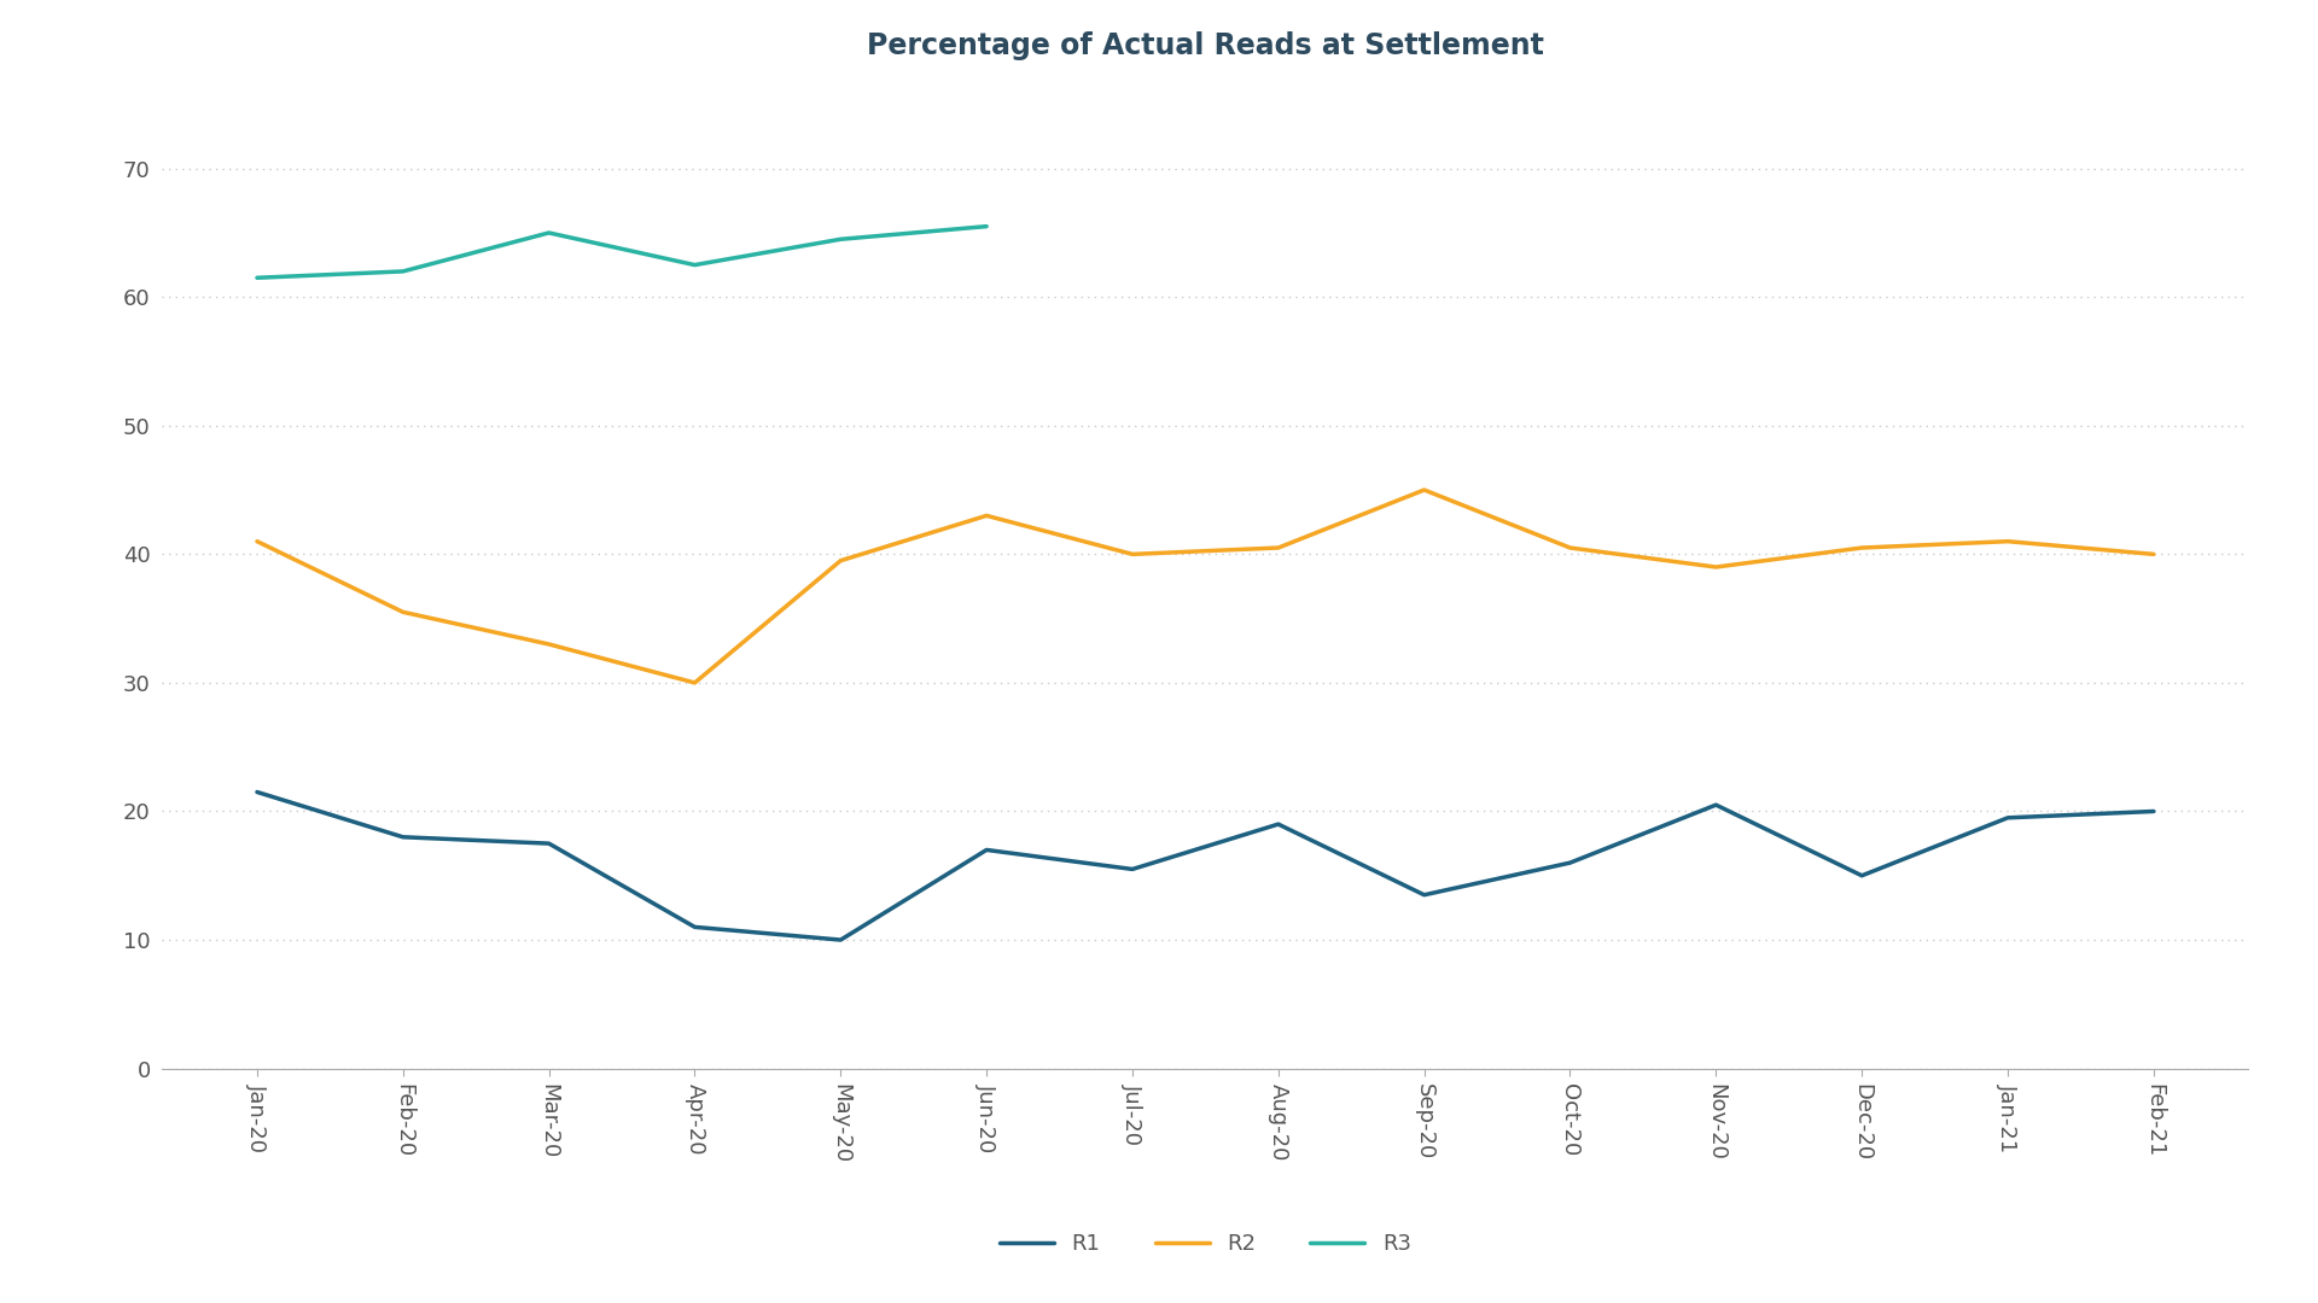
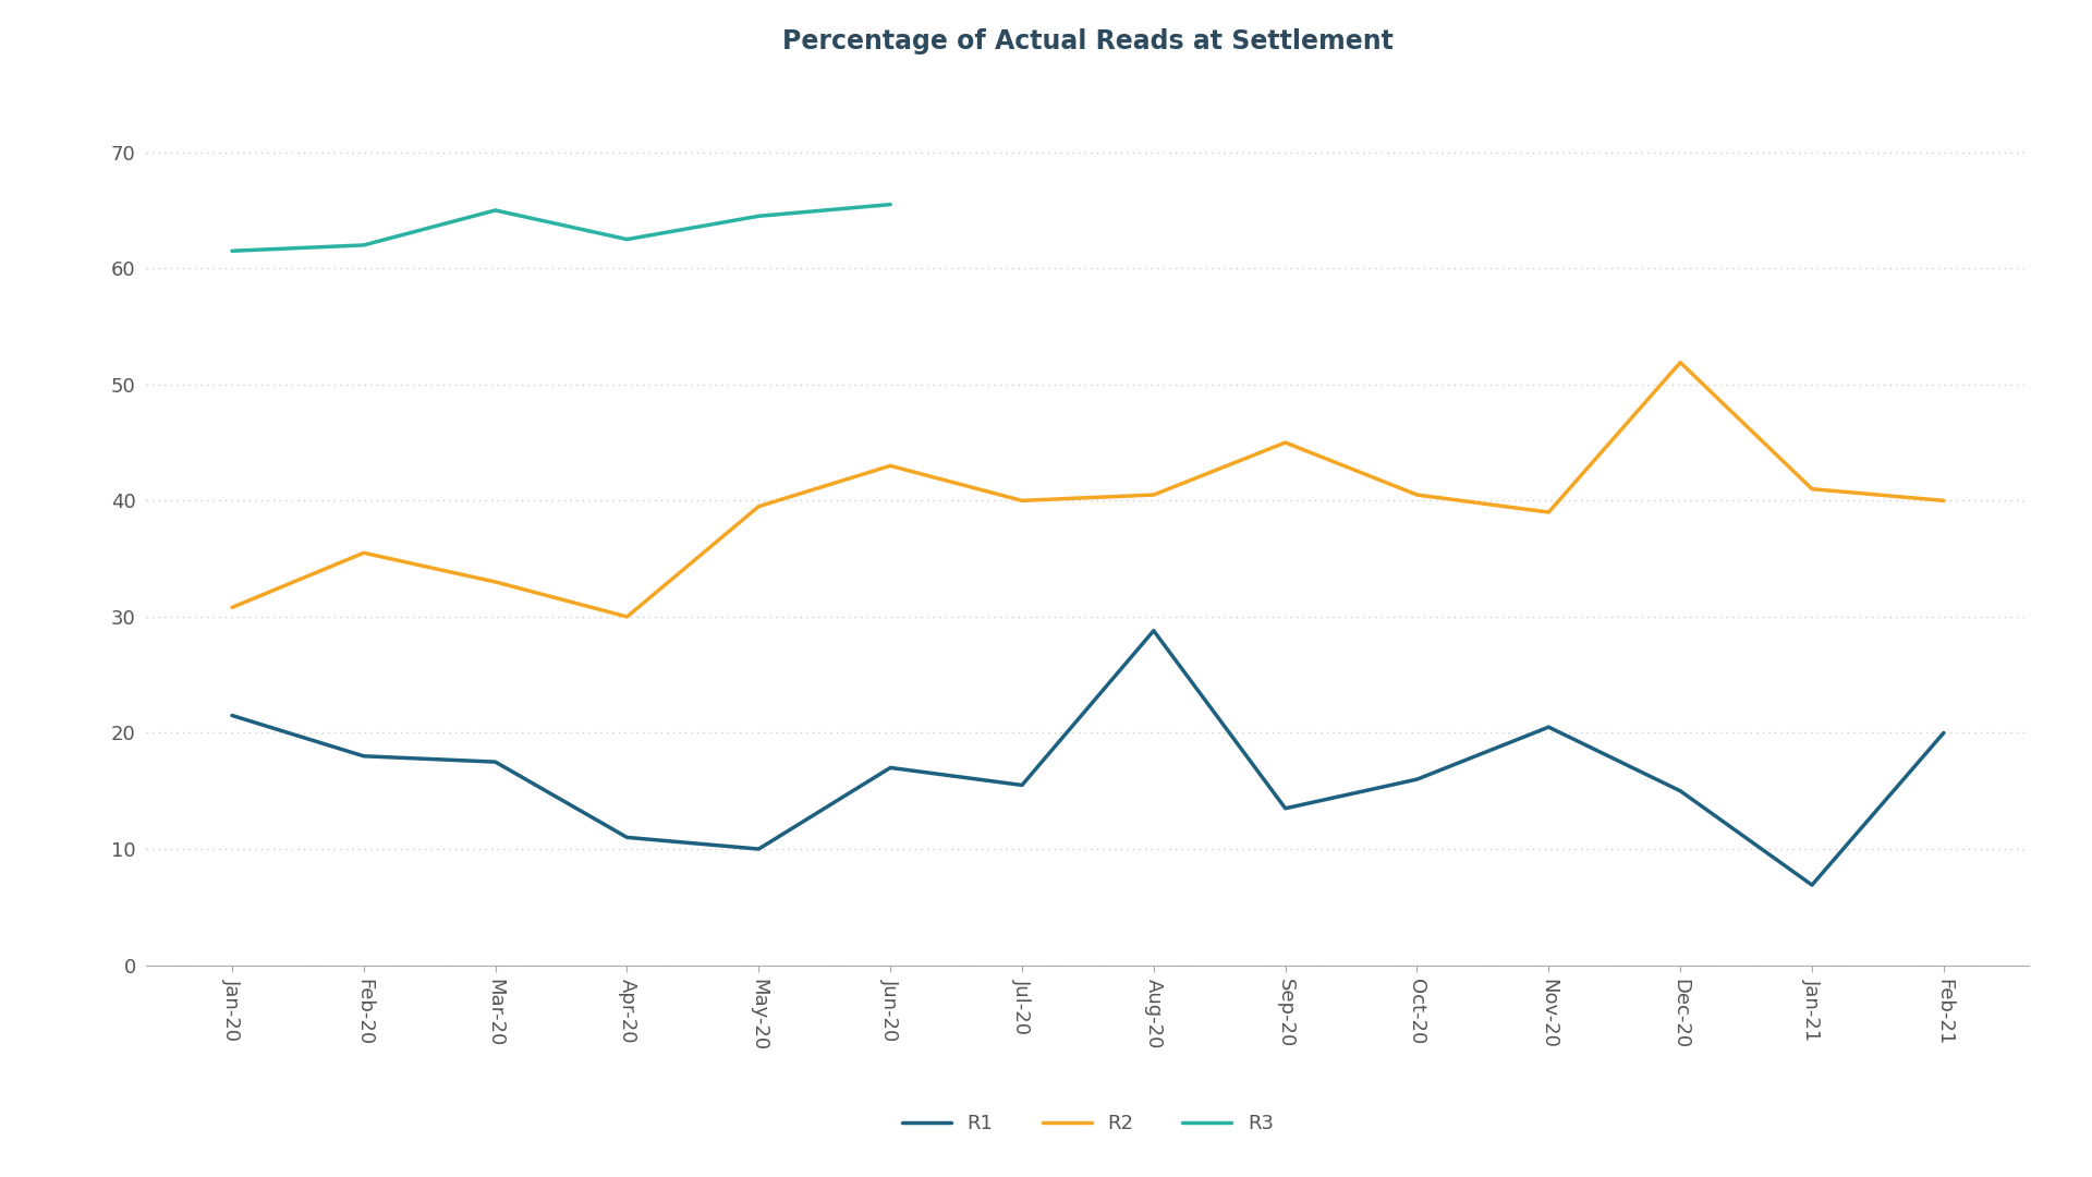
R2/Jan-20: 41.0 -> 30.8
R1/Aug-20: 19.0 -> 28.8
R2/Dec-20: 40.5 -> 51.9
R1/Jan-21: 19.5 -> 6.9
